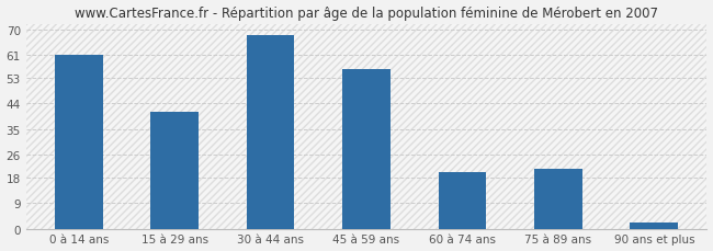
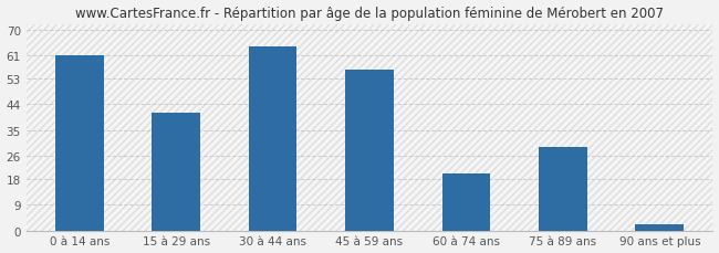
30 à 44 ans: 68 -> 64
75 à 89 ans: 21 -> 29
